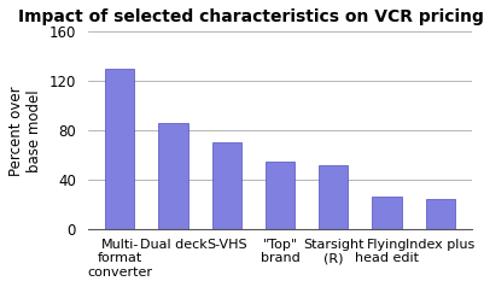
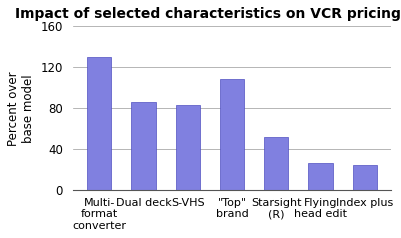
S-VHS: 70 -> 83
"Top" brand: 55 -> 109
